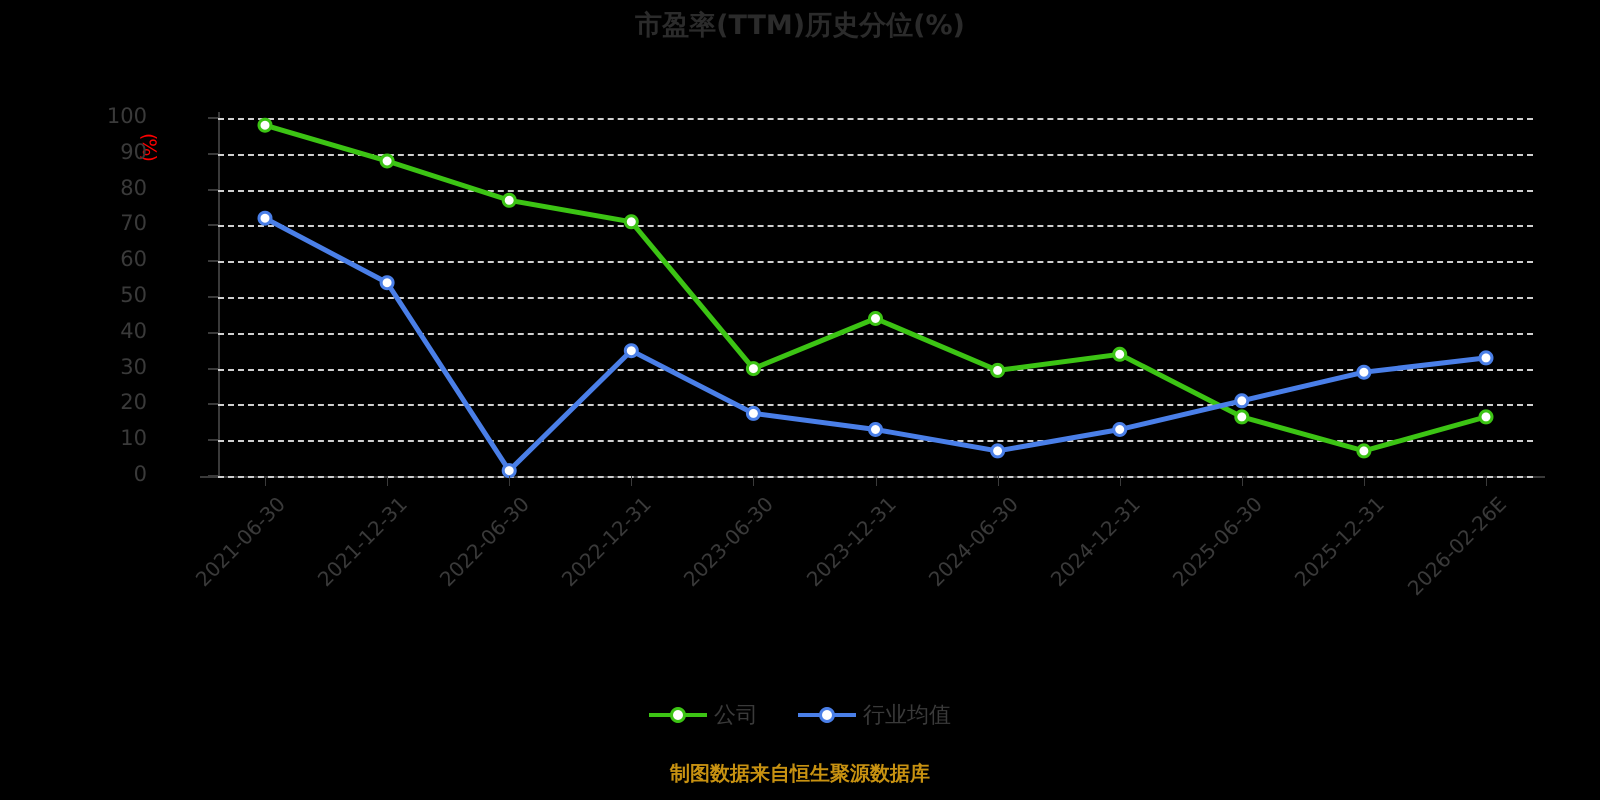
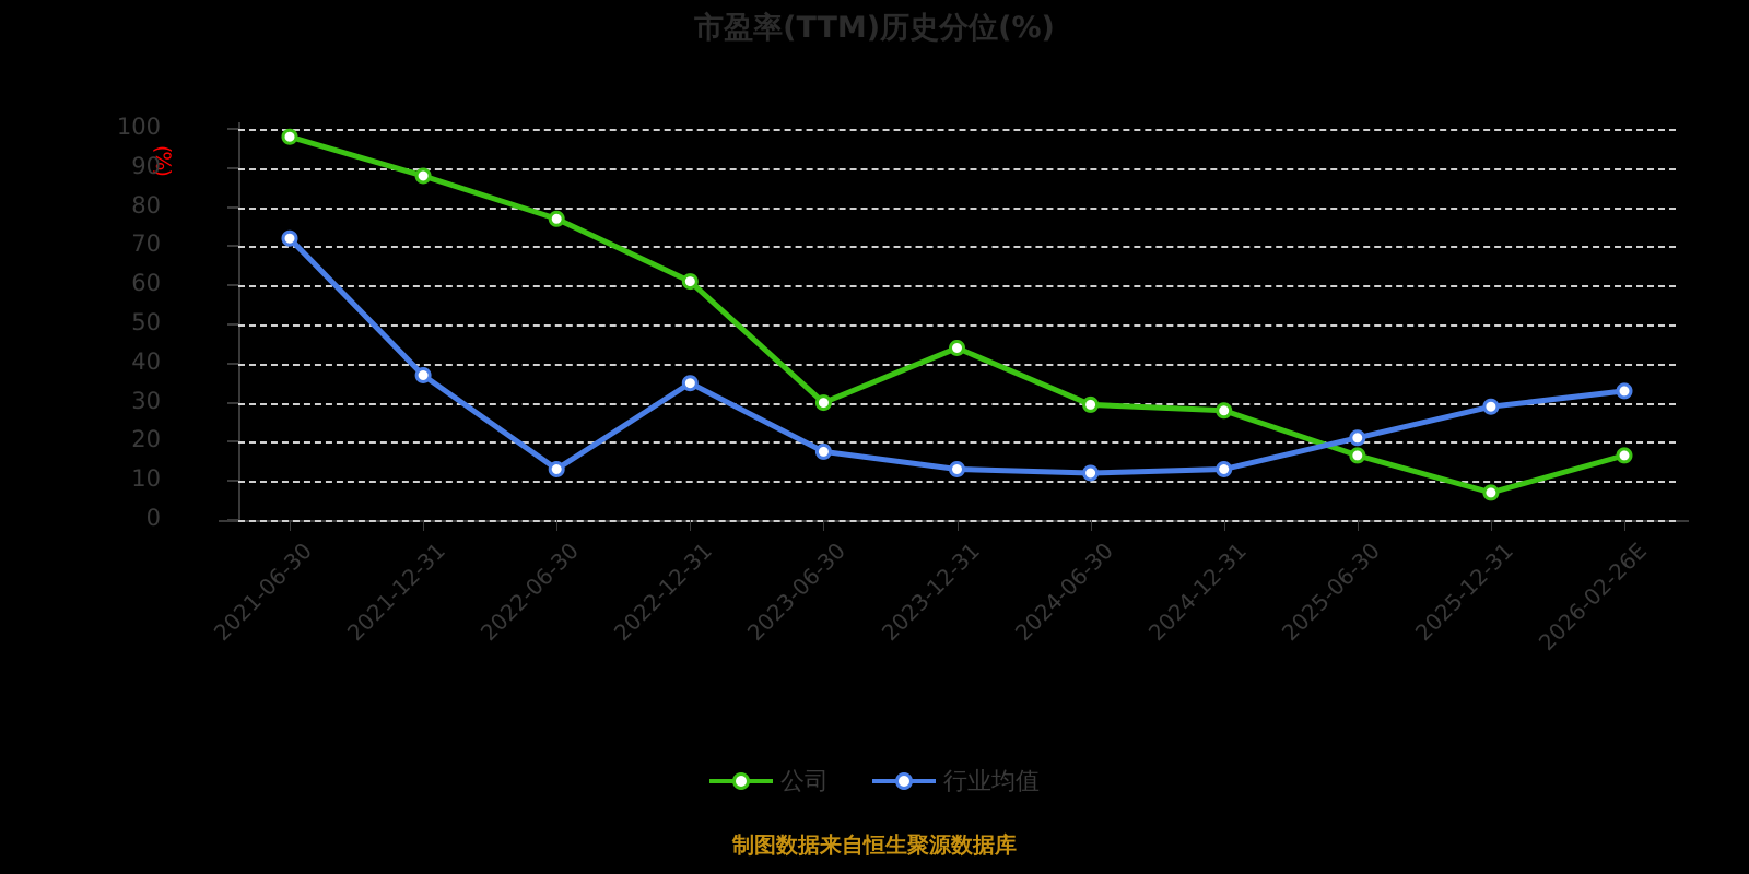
行业均值/2021-12-31: 54 -> 37
行业均值/2022-06-30: 2 -> 13
公司/2022-12-31: 71 -> 61
行业均值/2024-06-30: 7 -> 12
公司/2024-12-31: 34 -> 28
